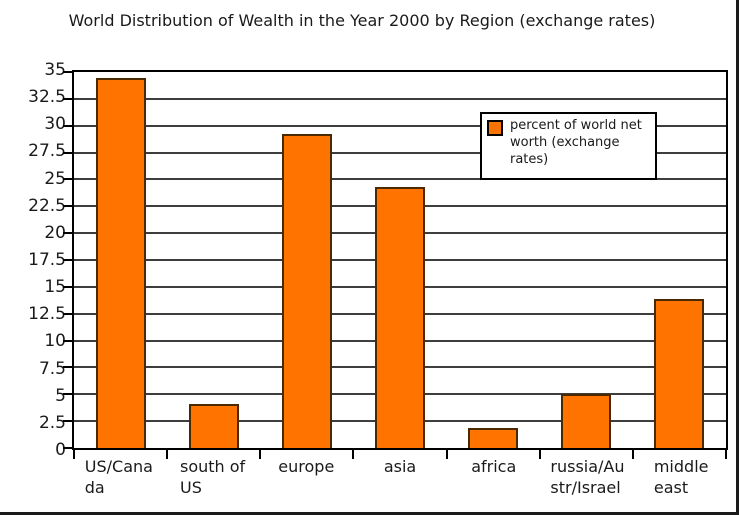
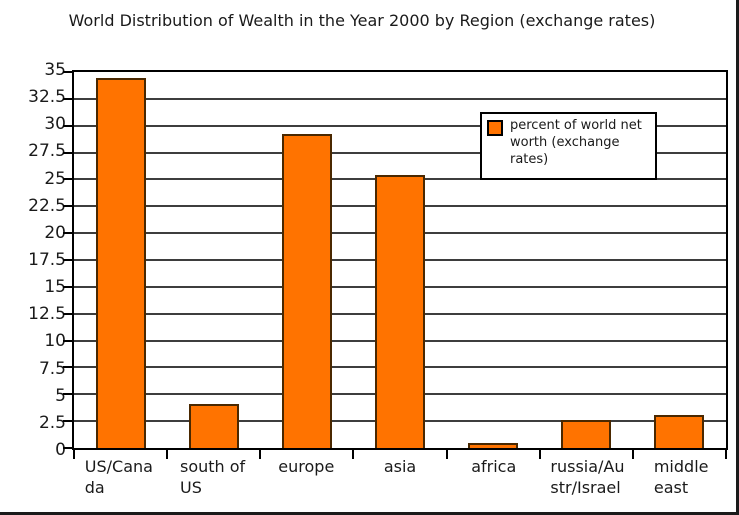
asia: 24.3 -> 25.4
africa: 1.9 -> 0.5
russia/Austr/Israel: 5.0 -> 2.6
middle east: 13.9 -> 3.1
